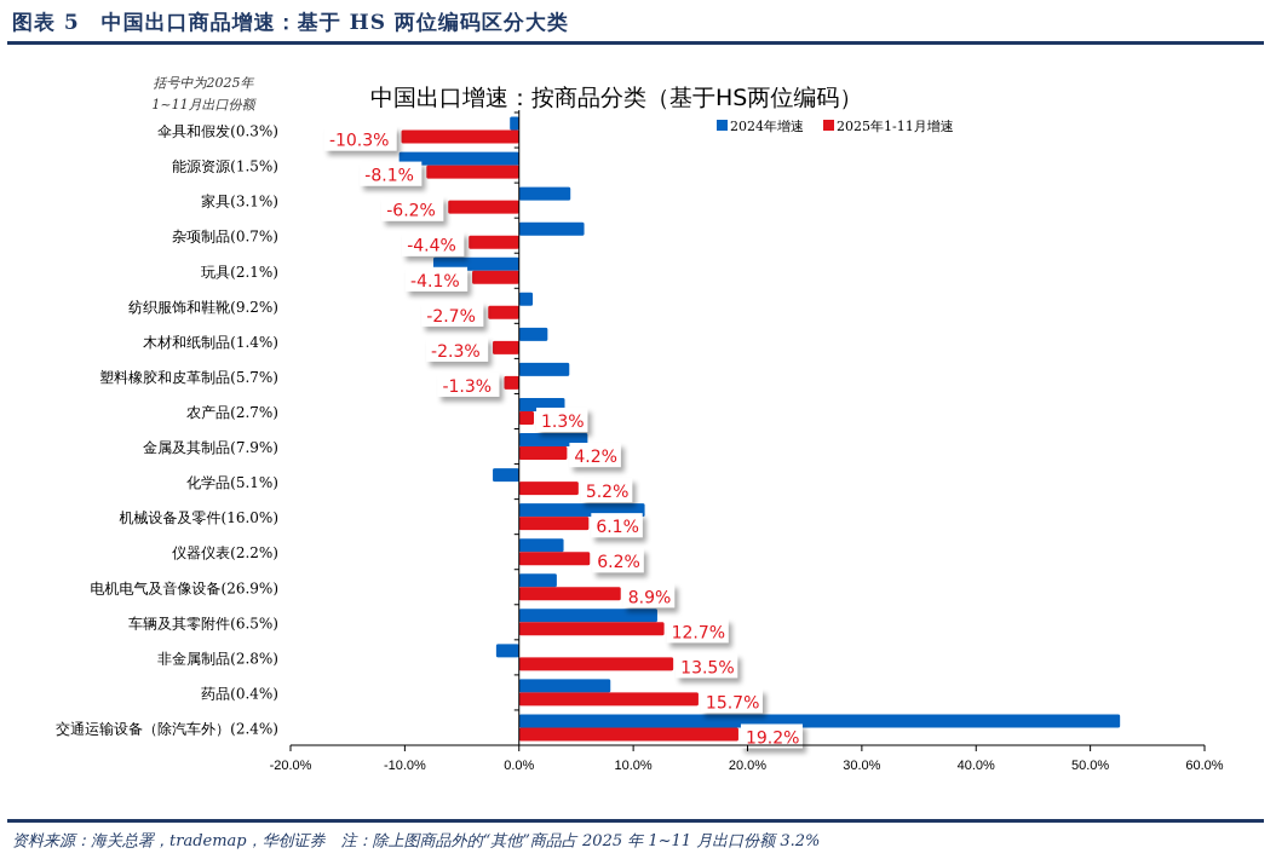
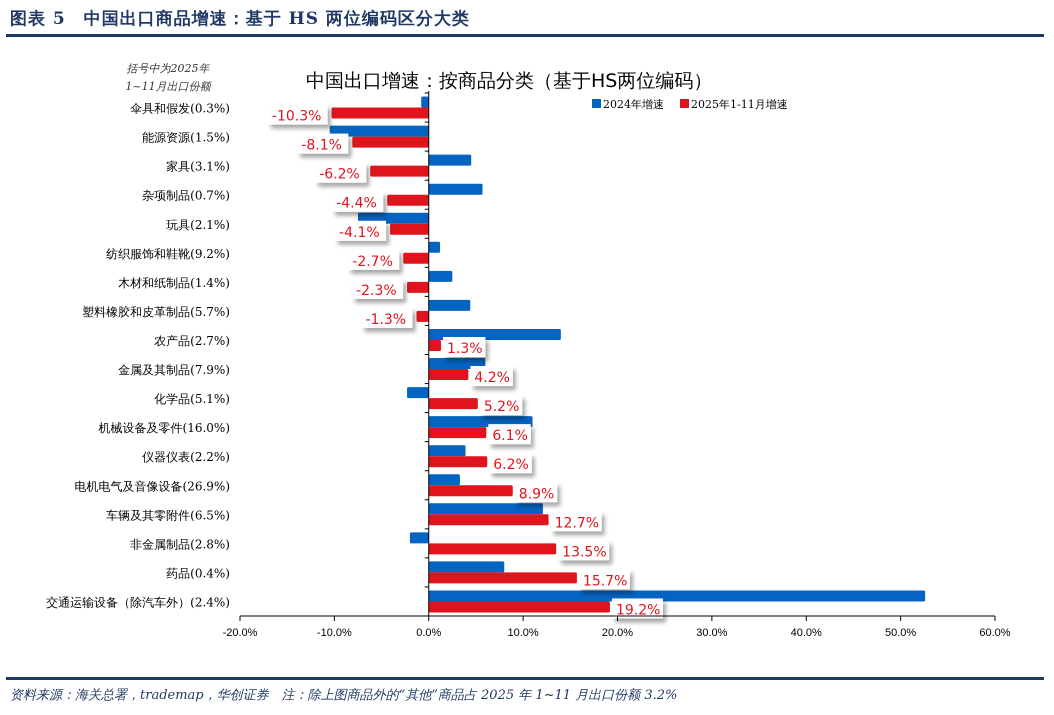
2024年增速/农产品(2.7%): 4% -> 14%
